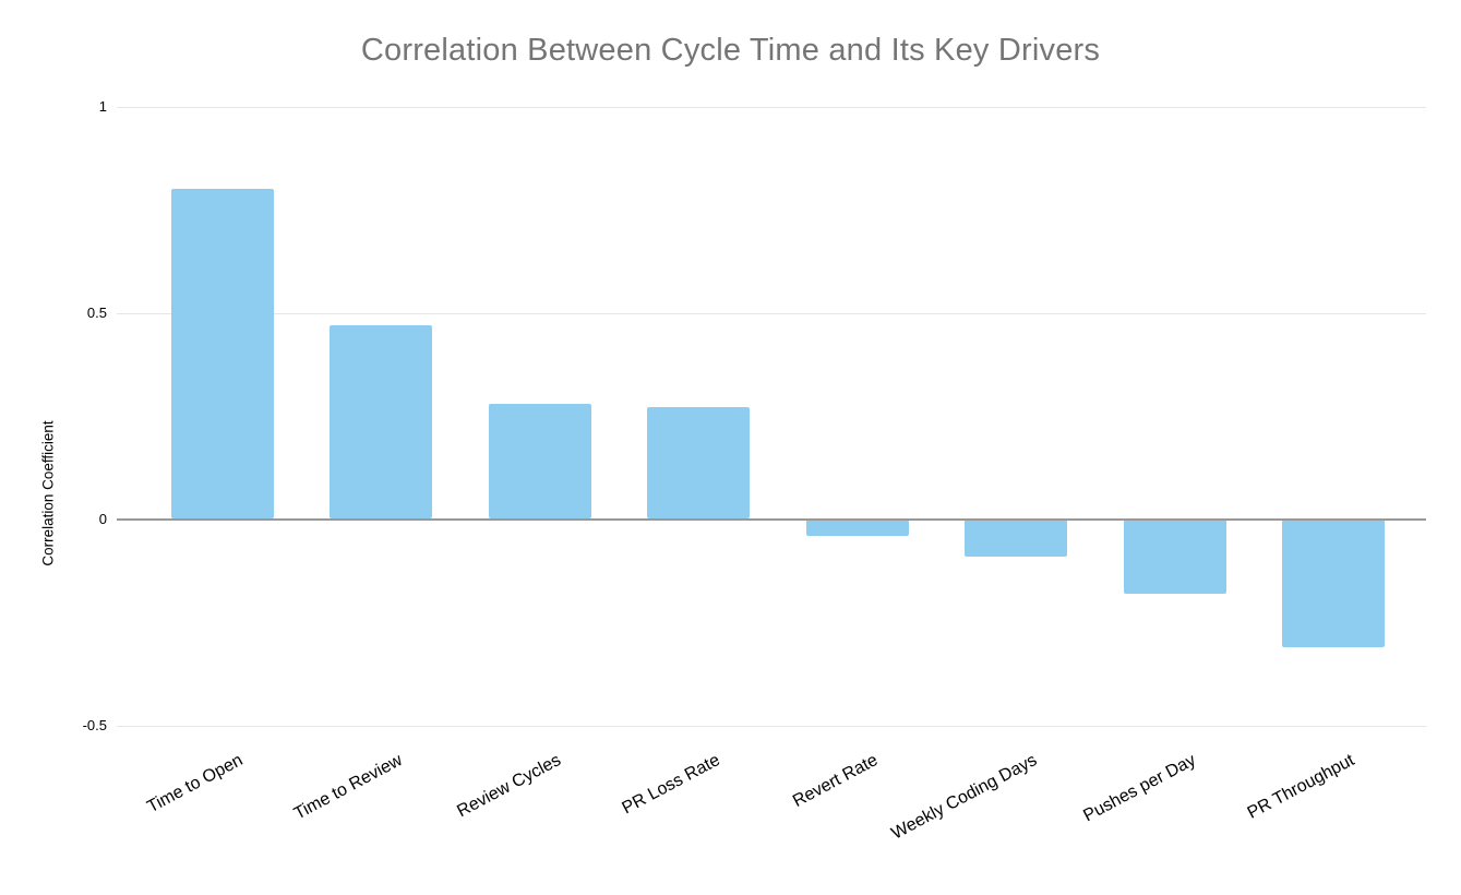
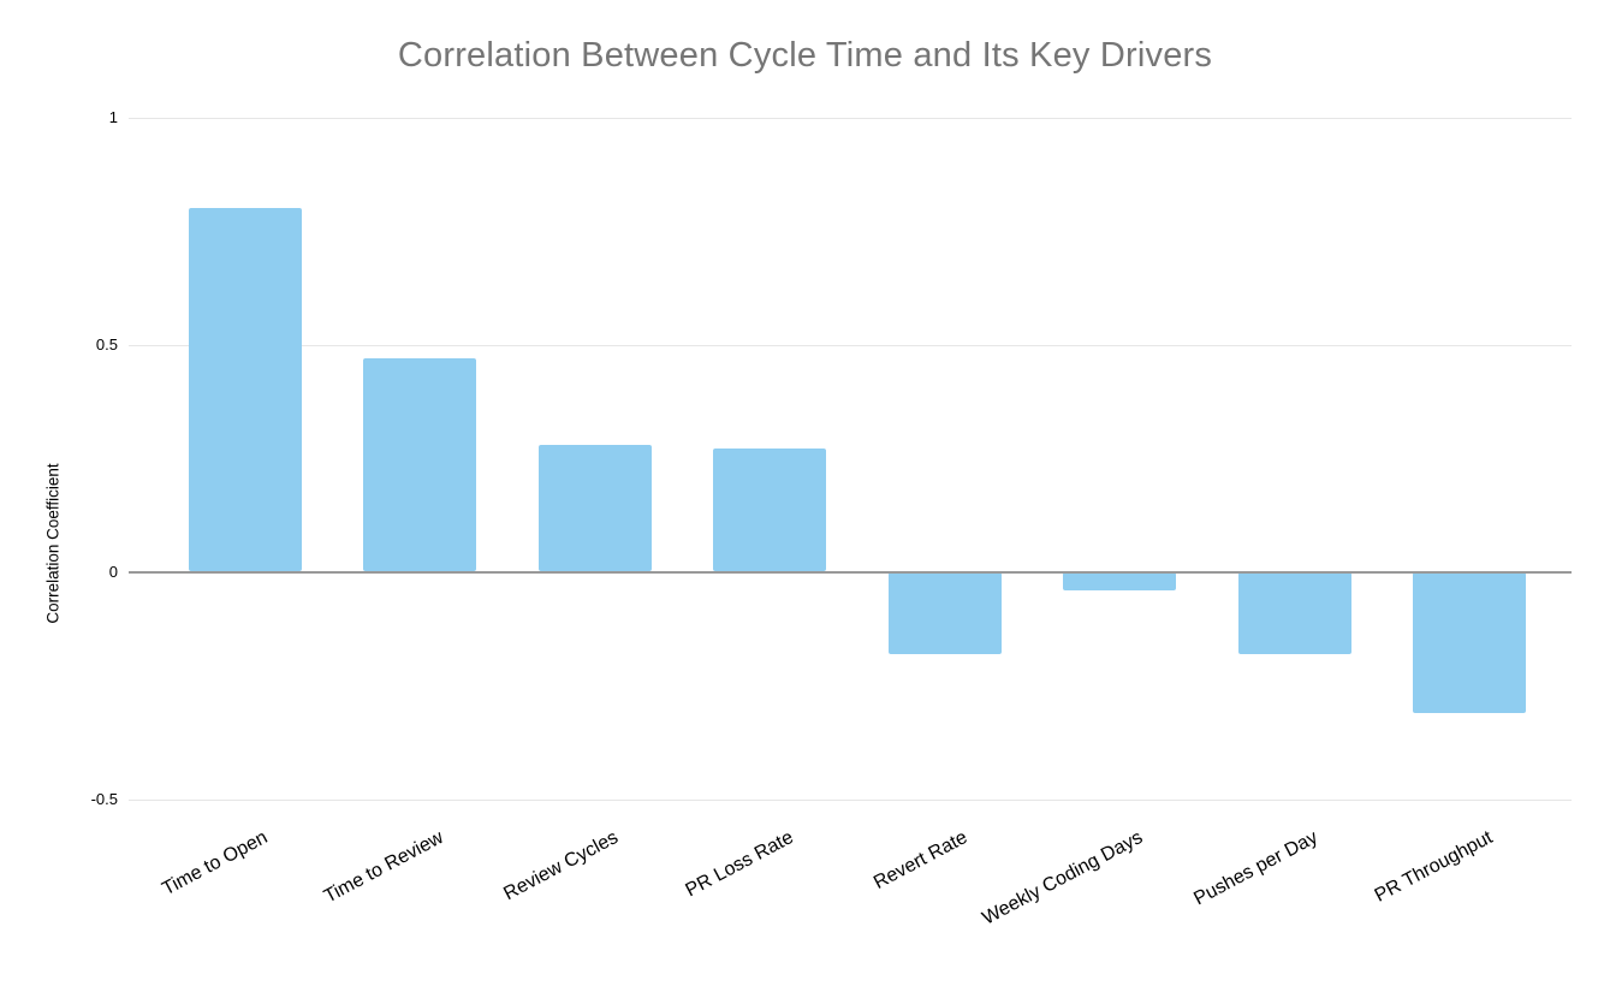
Revert Rate: -0.04 -> -0.18
Weekly Coding Days: -0.09 -> -0.04
